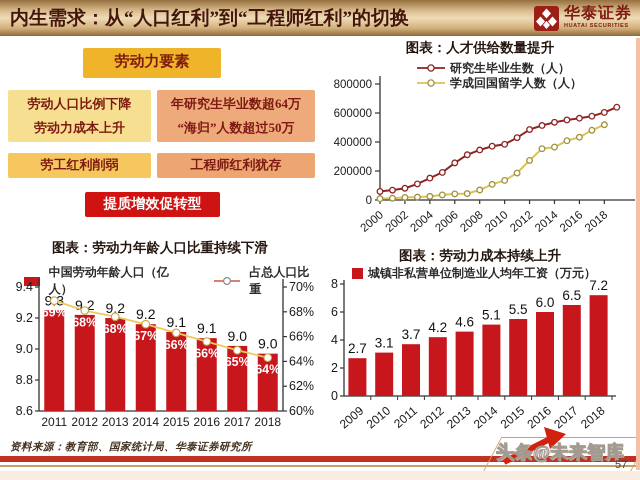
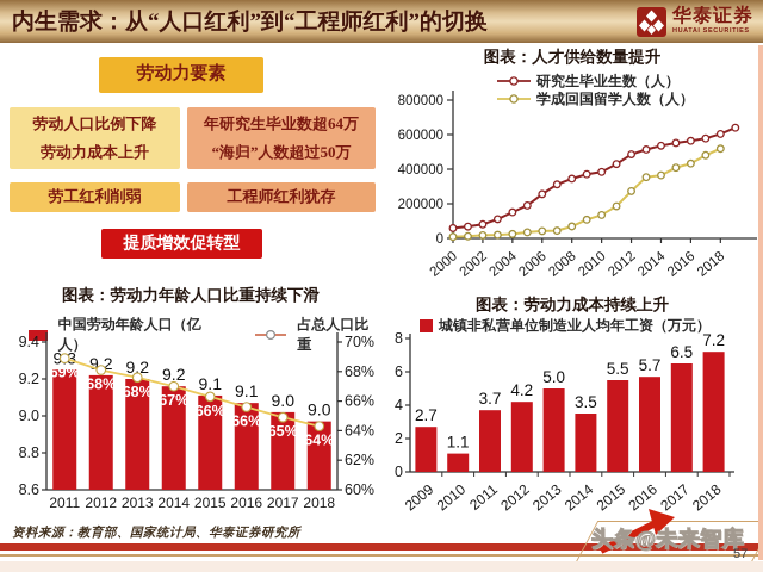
图表：劳动力成本持续上升/2010: 3.1 -> 1.1
图表：劳动力成本持续上升/2013: 4.6 -> 5.0
图表：劳动力成本持续上升/2014: 5.1 -> 3.5
图表：劳动力成本持续上升/2016: 6.0 -> 5.7
